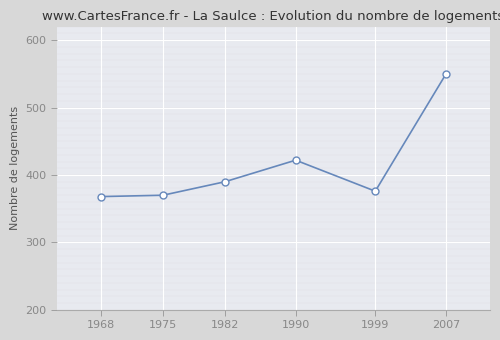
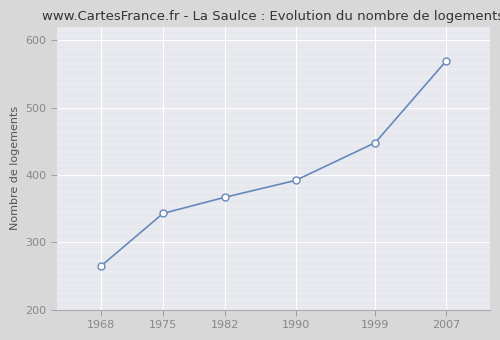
1968: 368 -> 265
1975: 370 -> 343
1982: 390 -> 367
1990: 422 -> 392
1999: 376 -> 448
2007: 550 -> 569
